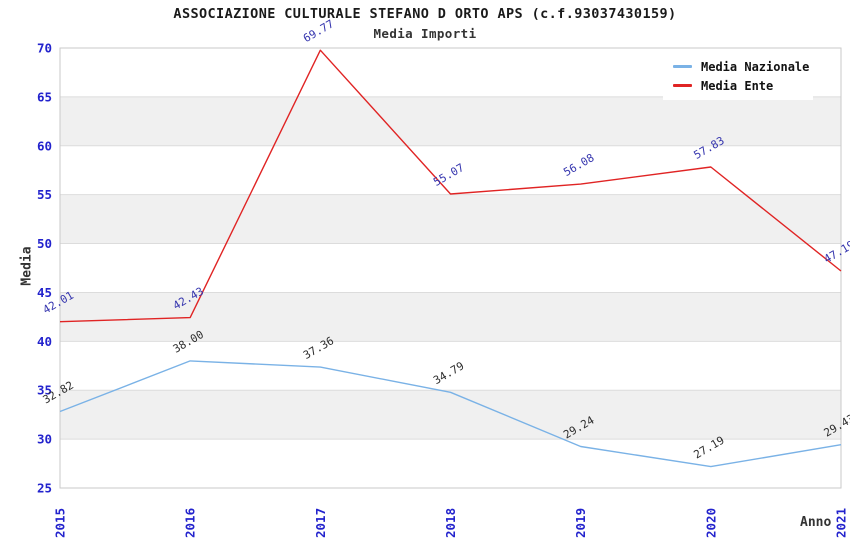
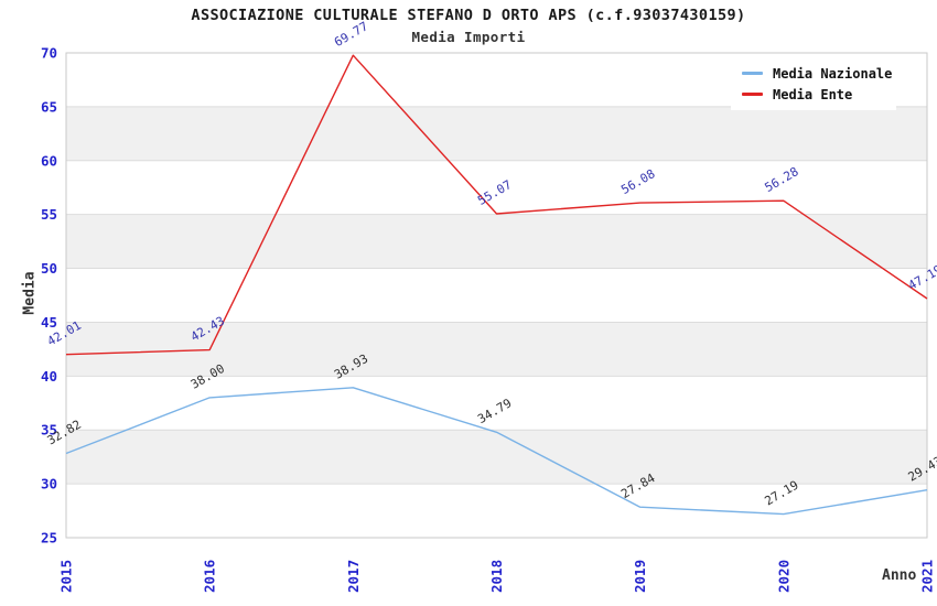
Media Nazionale/2017: 37.36 -> 38.93
Media Nazionale/2019: 29.24 -> 27.84
Media Ente/2020: 57.83 -> 56.28
